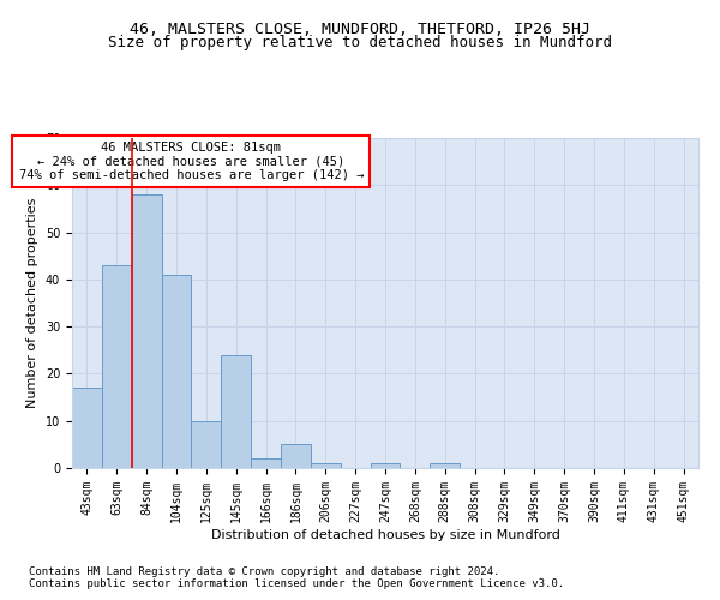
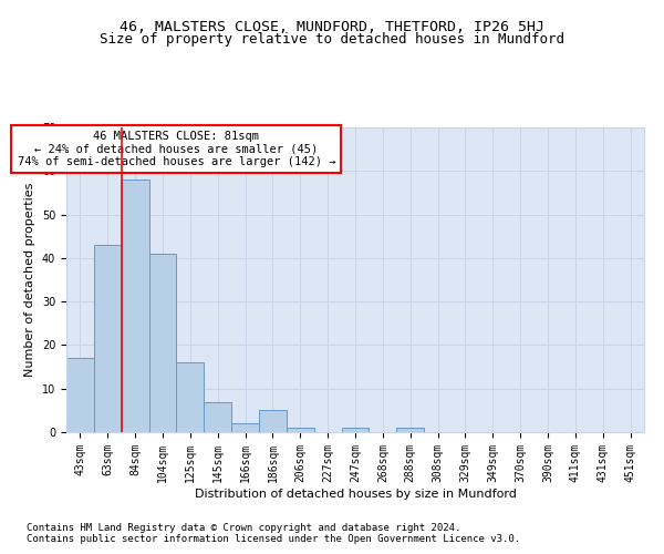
125sqm: 10 -> 16
145sqm: 24 -> 7
